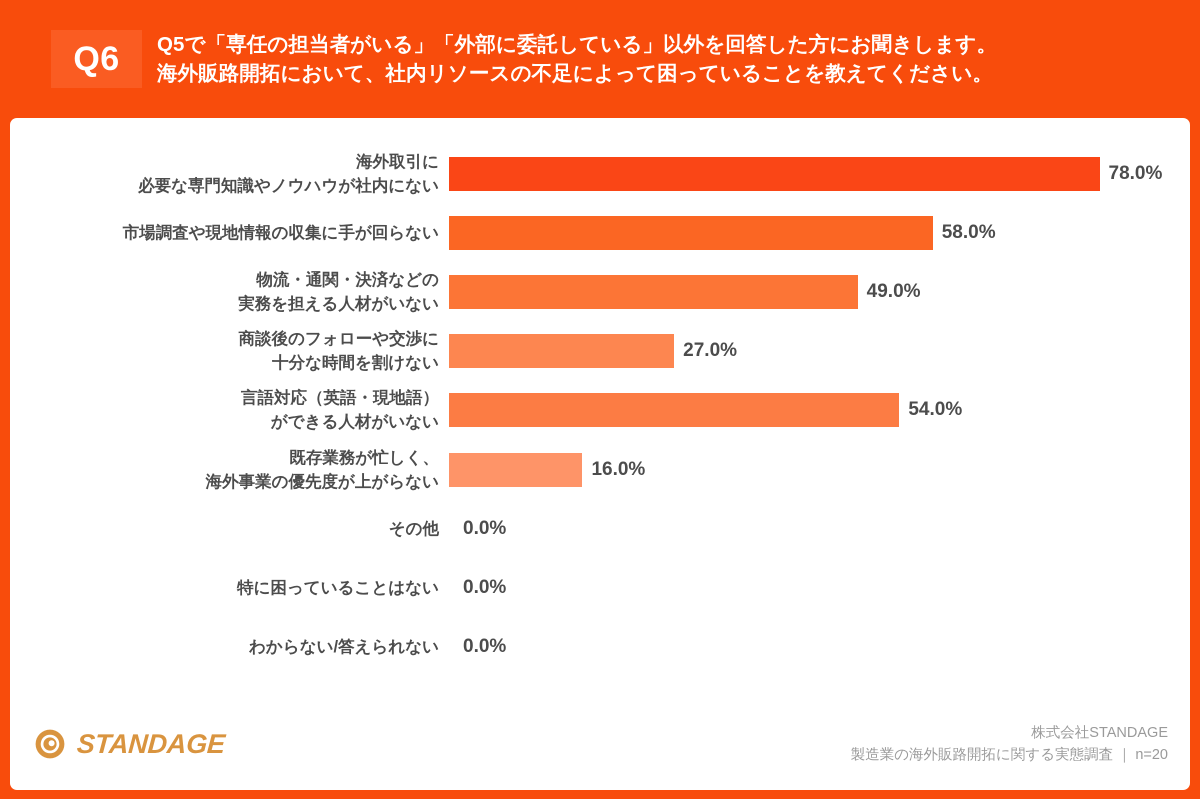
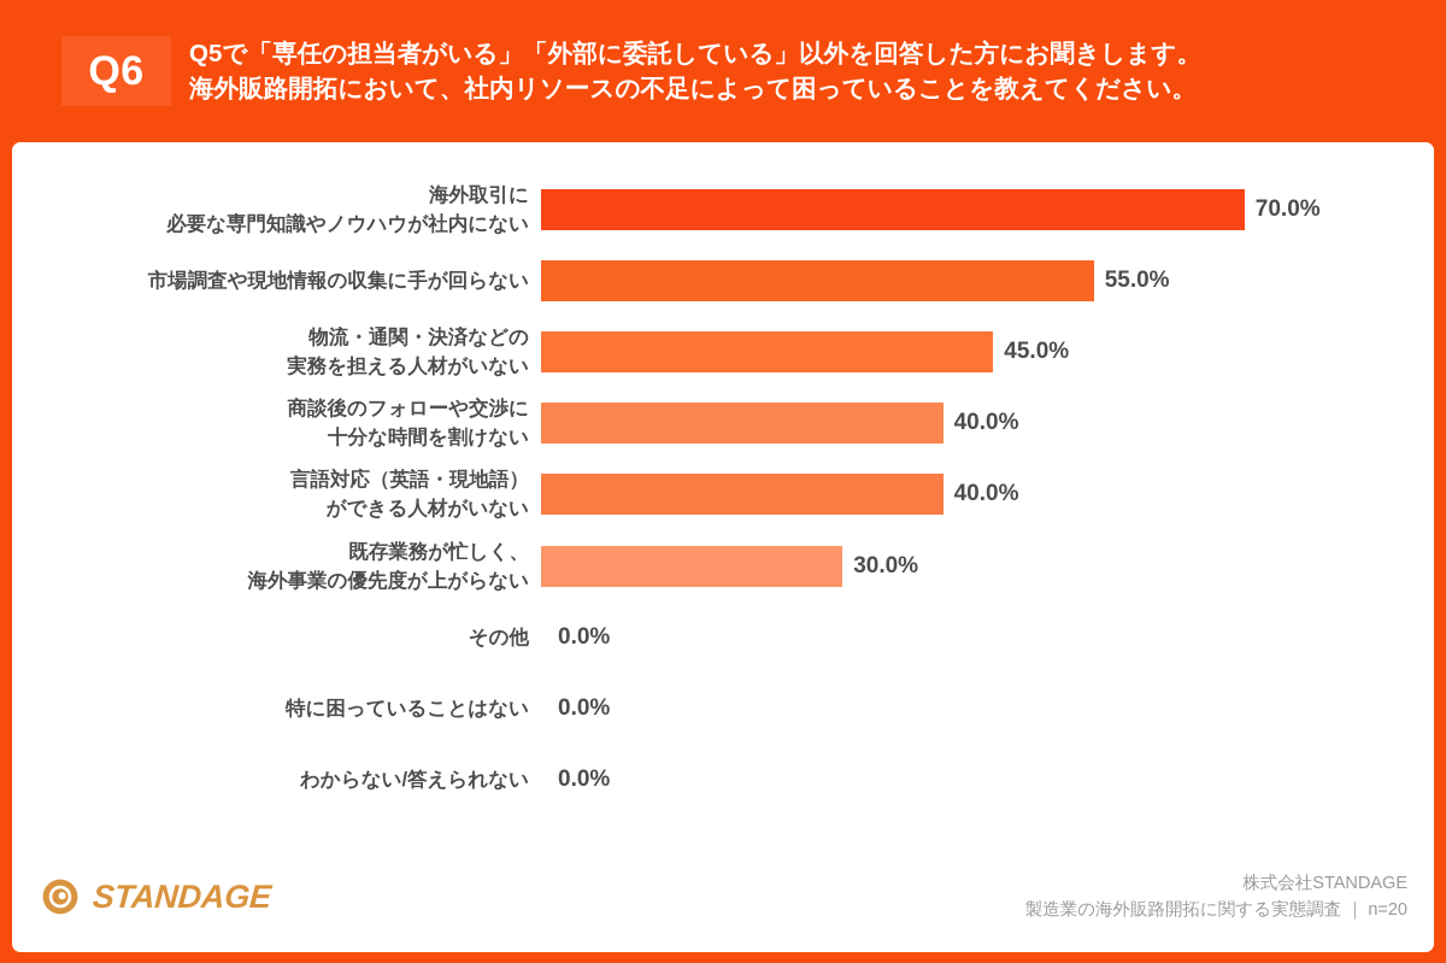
海外取引に 必要な専門知識やノウハウが社内にない: 78.0% -> 70.0%
市場調査や現地情報の収集に手が回らない: 58.0% -> 55.0%
物流・通関・決済などの 実務を担える人材がいない: 49.0% -> 45.0%
商談後のフォローや交渉に 十分な時間を割けない: 27.0% -> 40.0%
言語対応（英語・現地語） ができる人材がいない: 54.0% -> 40.0%
既存業務が忙しく、 海外事業の優先度が上がらない: 16.0% -> 30.0%
